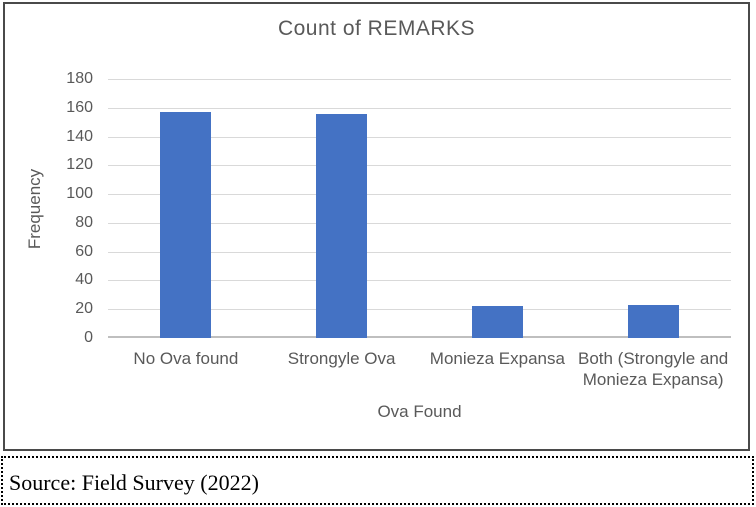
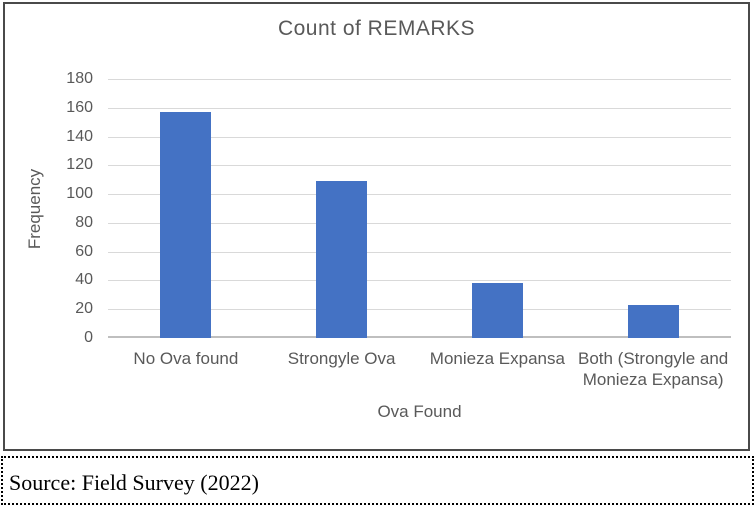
Strongyle Ova: 156 -> 109
Monieza Expansa: 22 -> 38
